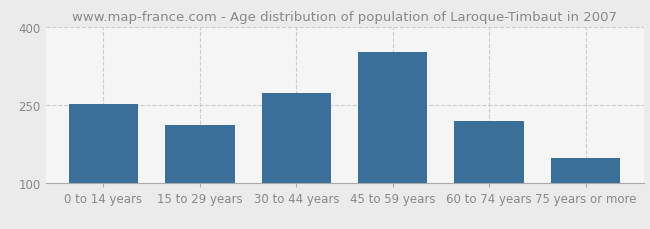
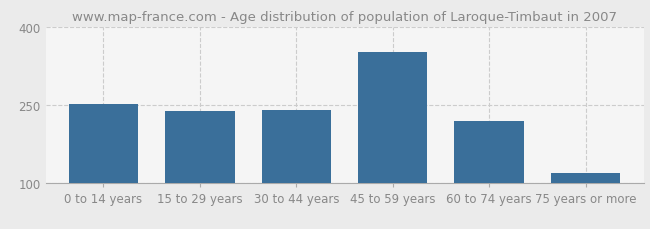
15 to 29 years: 212 -> 238
30 to 44 years: 272 -> 240
75 years or more: 148 -> 120
